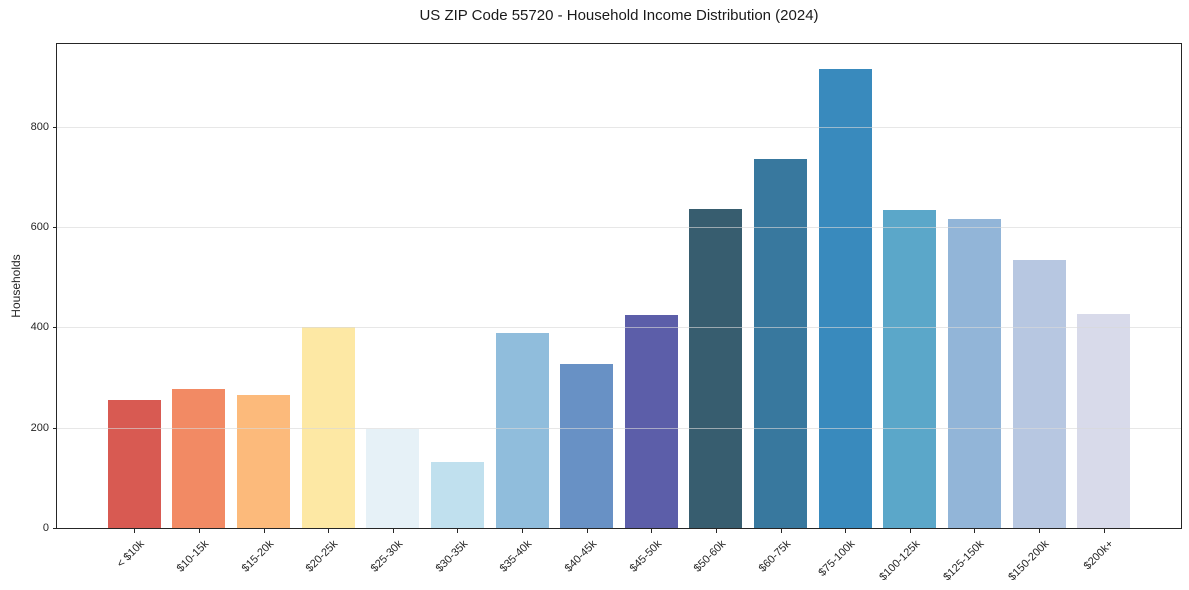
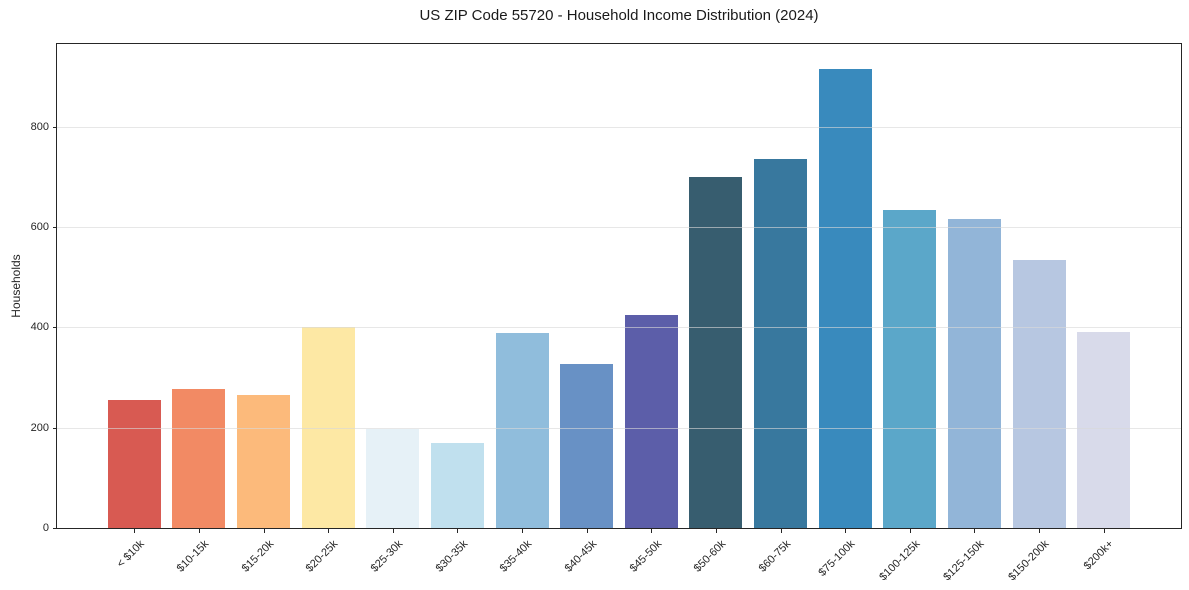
$30-35k: 130 -> 170
$50-60k: 640 -> 700
$200k+: 430 -> 390
